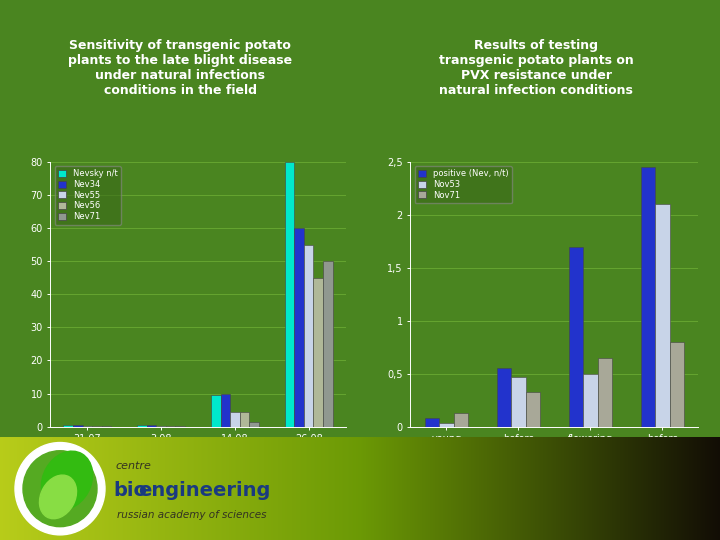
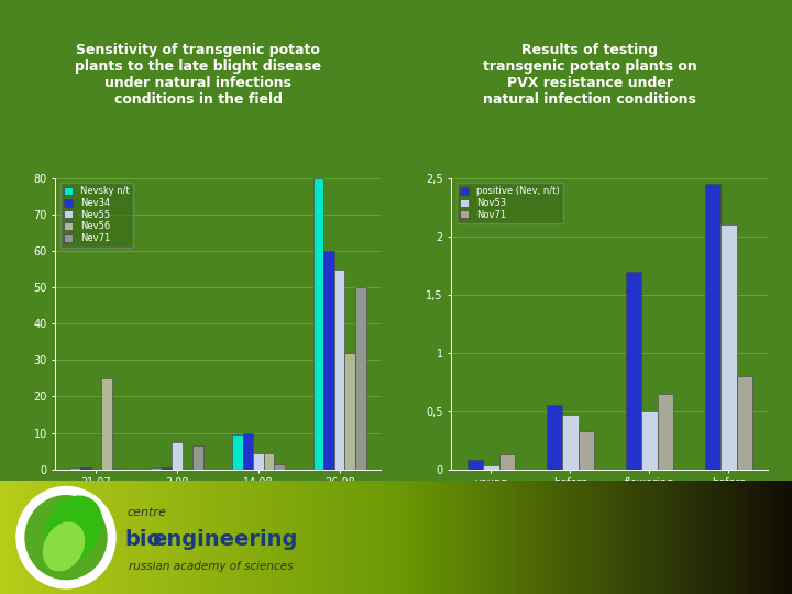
Nev56/31,07: 0.3 -> 25.0
Nev55/3,08: 0.3 -> 7.5
Nev71/3,08: 0.3 -> 6.5
Nev56/26,08: 45.0 -> 32.0
